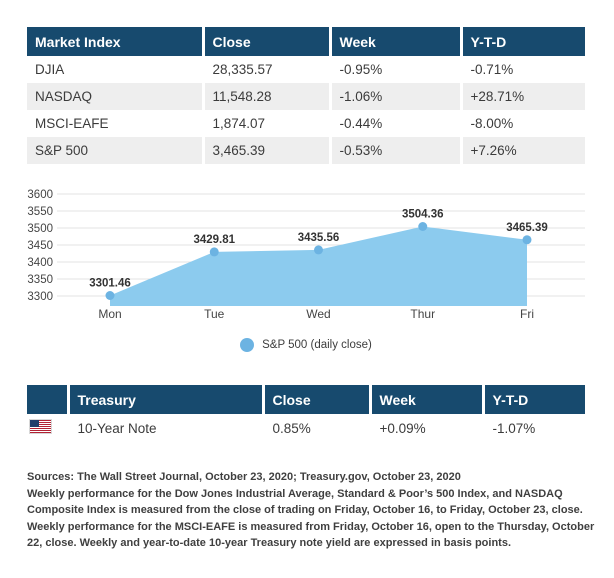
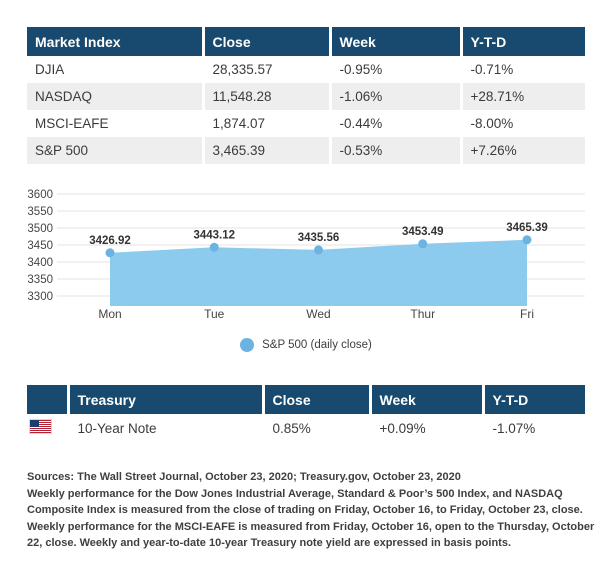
Mon: 3301.46 -> 3426.92
Tue: 3429.81 -> 3443.12
Thur: 3504.36 -> 3453.49
